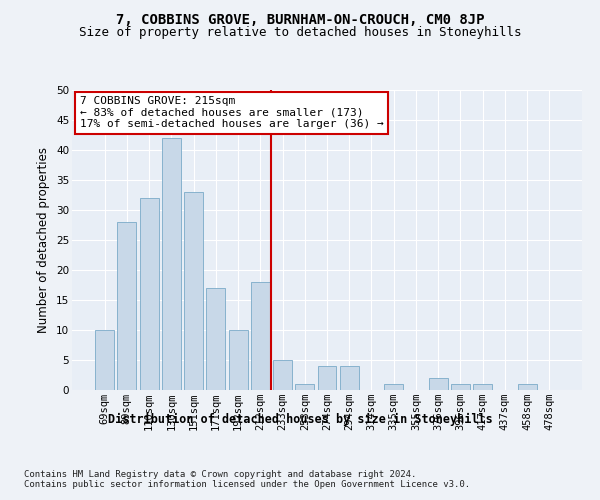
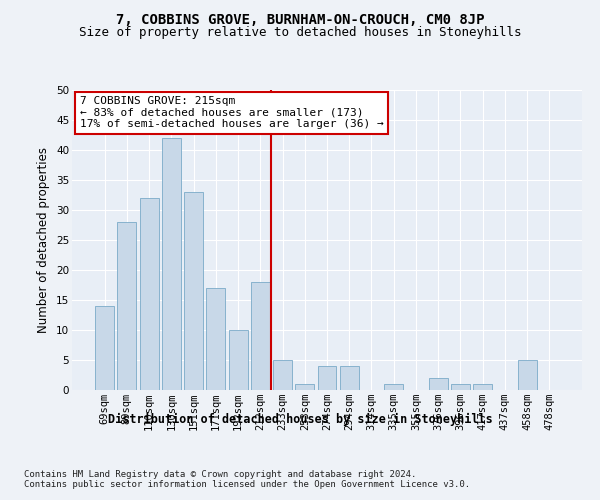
69sqm: 10 -> 14
458sqm: 1 -> 5
